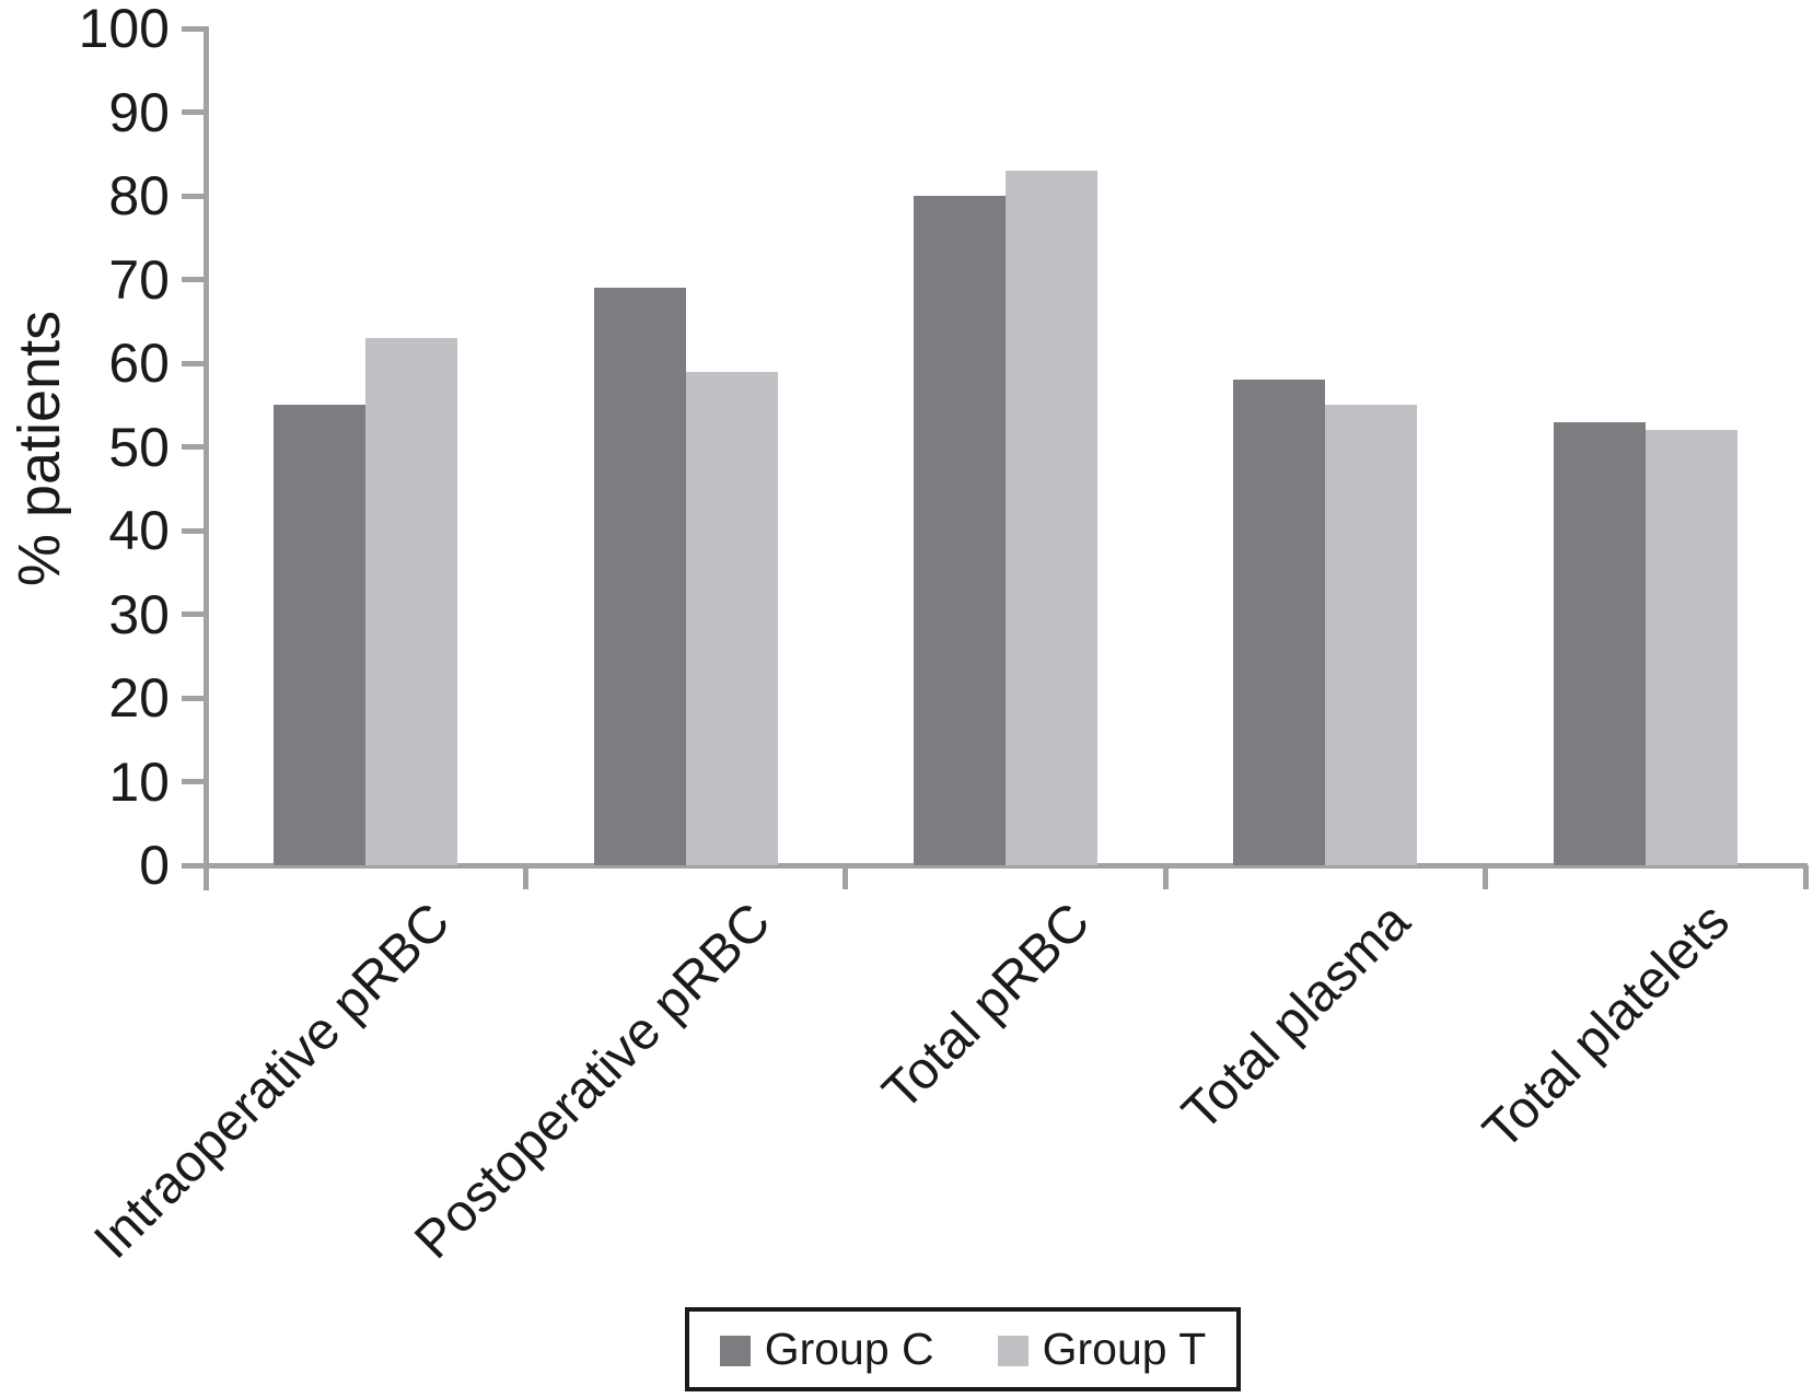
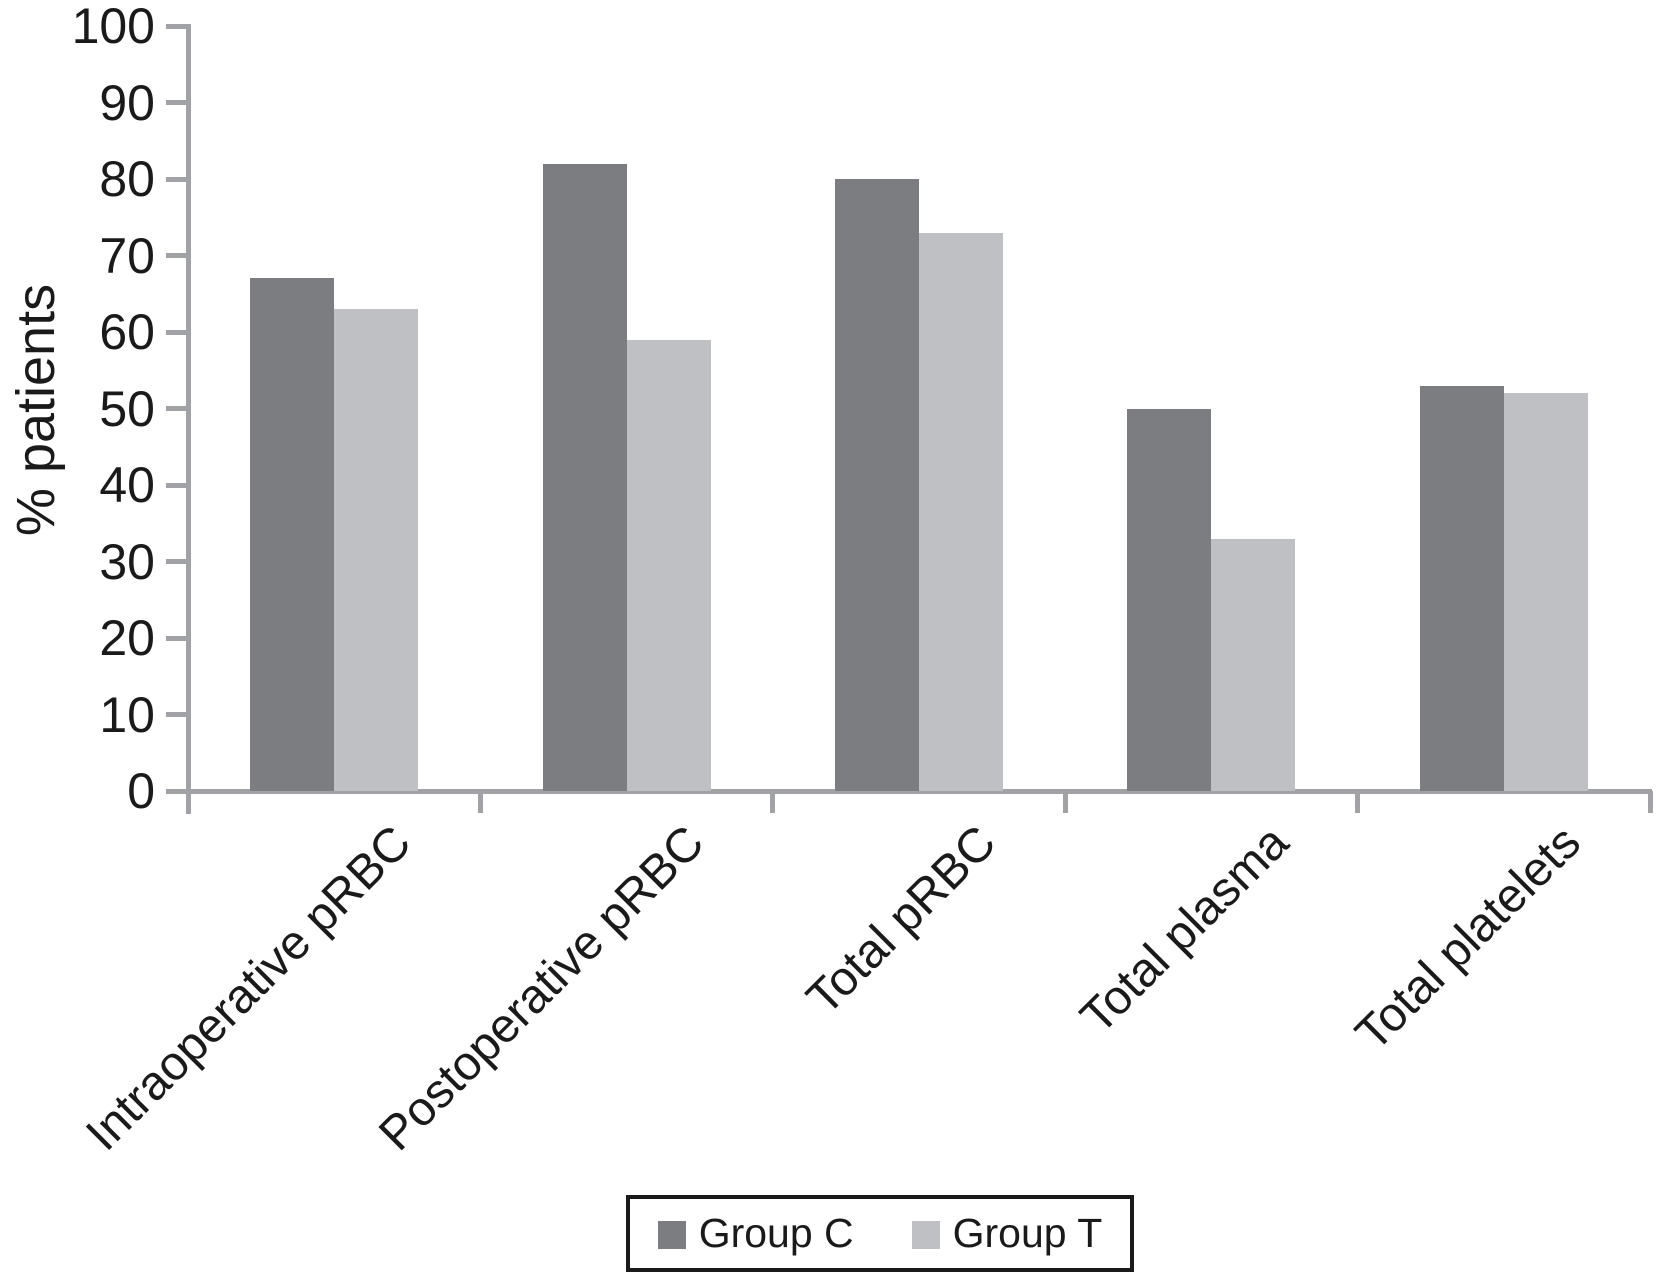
Group C/Intraoperative pRBC: 55 -> 67
Group C/Postoperative pRBC: 69 -> 82
Group T/Total pRBC: 83 -> 73
Group C/Total plasma: 58 -> 50
Group T/Total plasma: 55 -> 33
